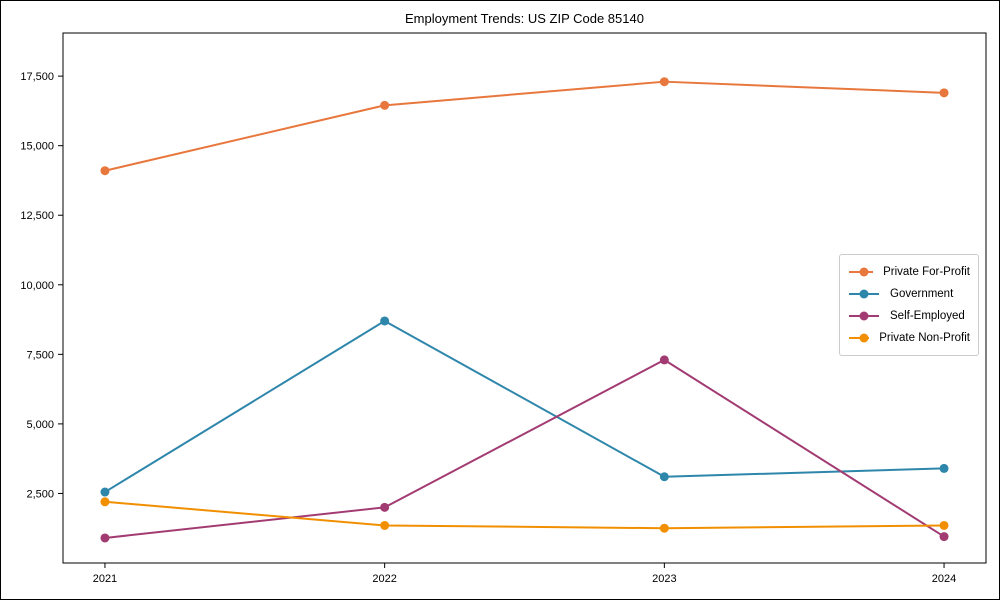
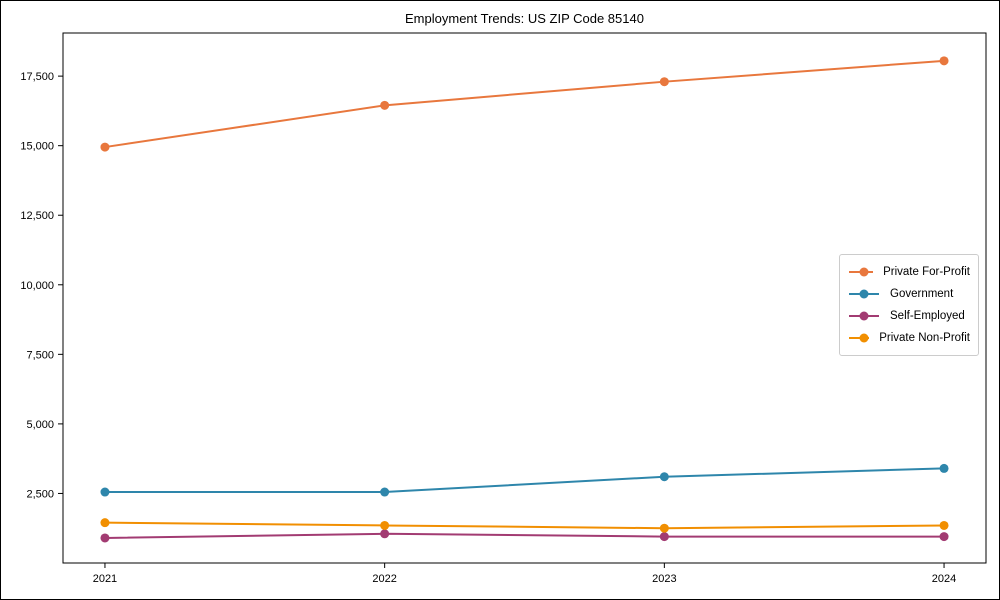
Private For-Profit/2021: 14100 -> 15000
Private Non-Profit/2021: 2200 -> 1400
Government/2022: 8700 -> 2600
Self-Employed/2022: 2000 -> 1000
Self-Employed/2023: 7300 -> 1000
Private For-Profit/2024: 16900 -> 18000
